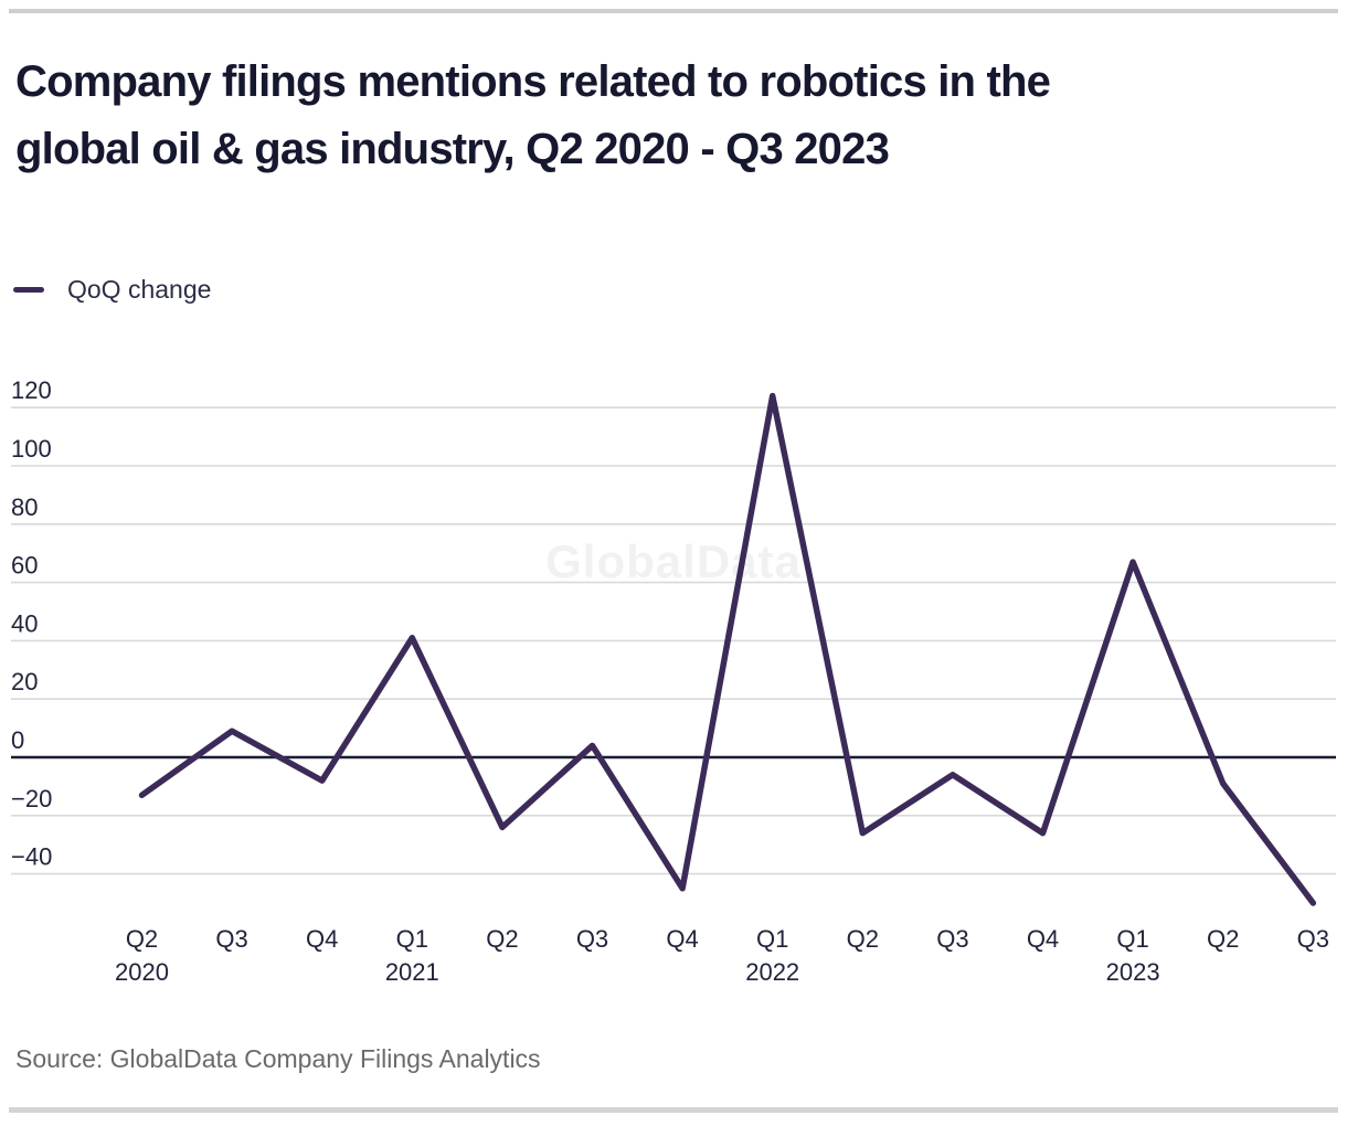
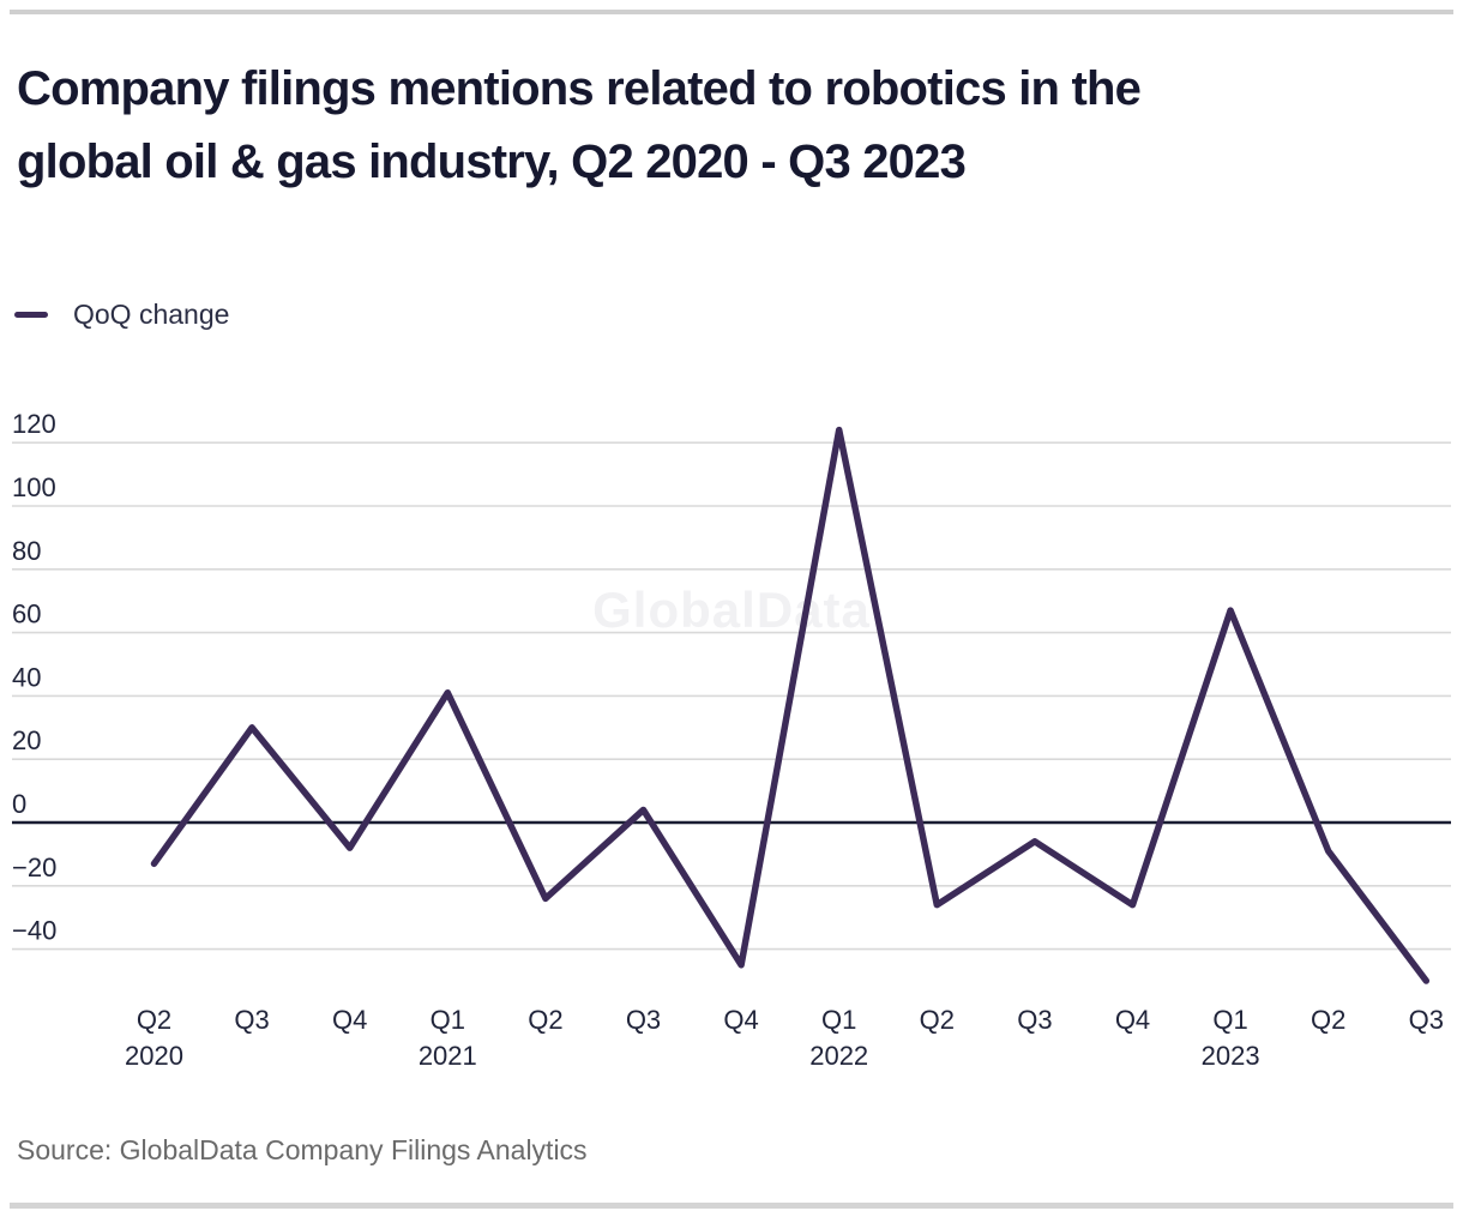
Q3 2020: 9 -> 30
